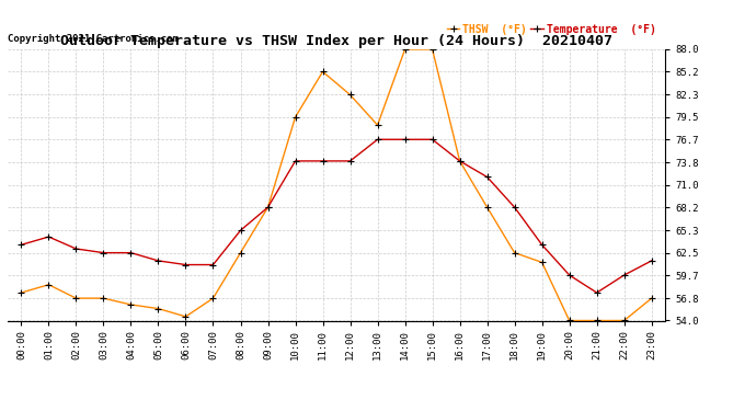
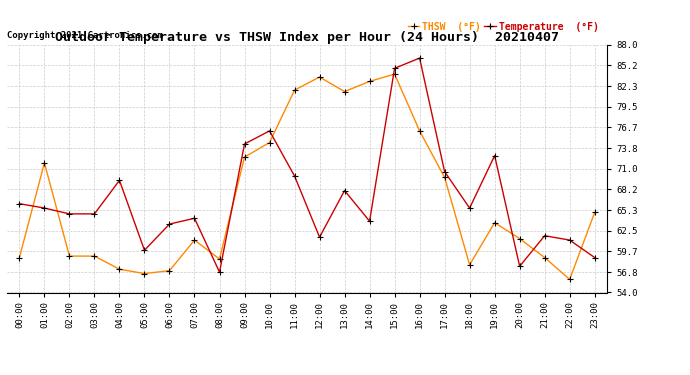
Temperature (°F)/00:00: 63.5 -> 66.2
THSW (°F)/00:00: 57.5 -> 58.8
Temperature (°F)/01:00: 64.5 -> 65.6
THSW (°F)/01:00: 58.5 -> 71.8
Temperature (°F)/02:00: 63.0 -> 64.8
THSW (°F)/02:00: 56.8 -> 59.0
Temperature (°F)/03:00: 62.5 -> 64.8
THSW (°F)/03:00: 56.8 -> 59.0
Temperature (°F)/04:00: 62.5 -> 69.4
THSW (°F)/04:00: 56.0 -> 57.2
Temperature (°F)/05:00: 61.5 -> 59.8
THSW (°F)/05:00: 55.5 -> 56.6
Temperature (°F)/06:00: 61.0 -> 63.4
THSW (°F)/06:00: 54.5 -> 57.0
Temperature (°F)/07:00: 61.0 -> 64.2
THSW (°F)/07:00: 56.8 -> 61.2
Temperature (°F)/08:00: 65.3 -> 56.8
THSW (°F)/08:00: 62.5 -> 58.6
Temperature (°F)/09:00: 68.2 -> 74.4
THSW (°F)/09:00: 68.2 -> 72.6
Temperature (°F)/10:00: 74.0 -> 76.2
THSW (°F)/10:00: 79.5 -> 74.6
Temperature (°F)/11:00: 74.0 -> 70.0
THSW (°F)/11:00: 85.2 -> 81.8
Temperature (°F)/12:00: 74.0 -> 61.6
THSW (°F)/12:00: 82.3 -> 83.6
Temperature (°F)/13:00: 76.7 -> 68.0
THSW (°F)/13:00: 78.5 -> 81.6
Temperature (°F)/14:00: 76.7 -> 63.8
THSW (°F)/14:00: 88.0 -> 83.0
Temperature (°F)/15:00: 76.7 -> 84.8
THSW (°F)/15:00: 88.0 -> 84.0
Temperature (°F)/16:00: 74.0 -> 86.2
THSW (°F)/16:00: 74.0 -> 76.2
Temperature (°F)/17:00: 72.0 -> 70.6
THSW (°F)/17:00: 68.2 -> 69.8
Temperature (°F)/18:00: 68.2 -> 65.6
THSW (°F)/18:00: 62.5 -> 57.8
Temperature (°F)/19:00: 63.5 -> 72.8
THSW (°F)/19:00: 61.3 -> 63.6
Temperature (°F)/20:00: 59.7 -> 57.6
THSW (°F)/20:00: 54.0 -> 61.4
Temperature (°F)/21:00: 57.5 -> 61.8
THSW (°F)/21:00: 54.0 -> 58.8
Temperature (°F)/22:00: 59.7 -> 61.2
THSW (°F)/22:00: 54.0 -> 55.8
Temperature (°F)/23:00: 61.5 -> 58.8
THSW (°F)/23:00: 56.8 -> 65.0
